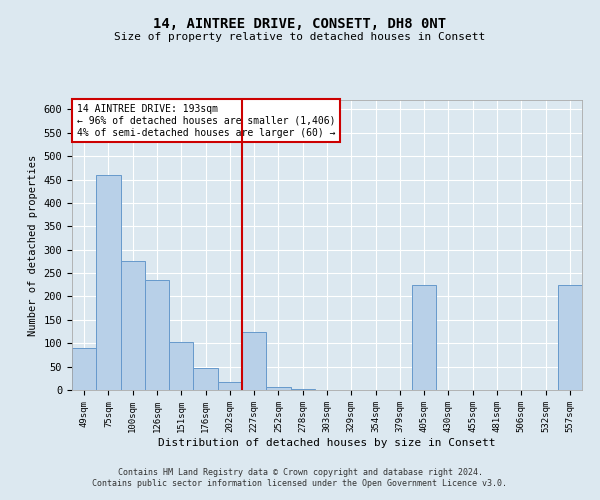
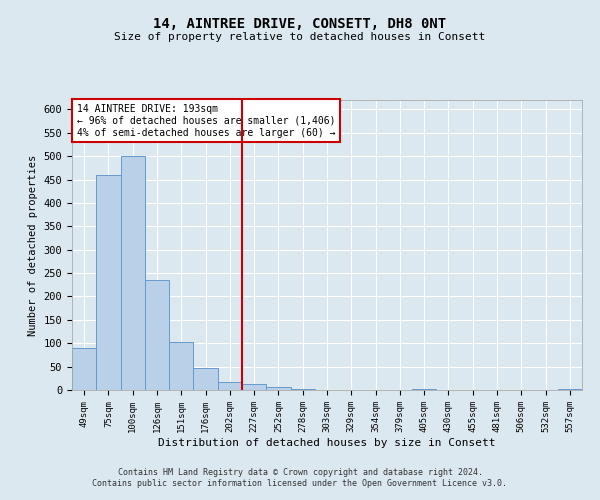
100sqm: 275 -> 500
227sqm: 125 -> 12
405sqm: 225 -> 3
557sqm: 225 -> 3
